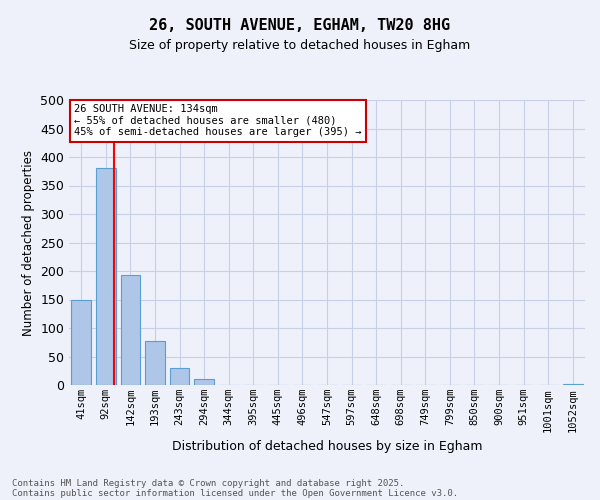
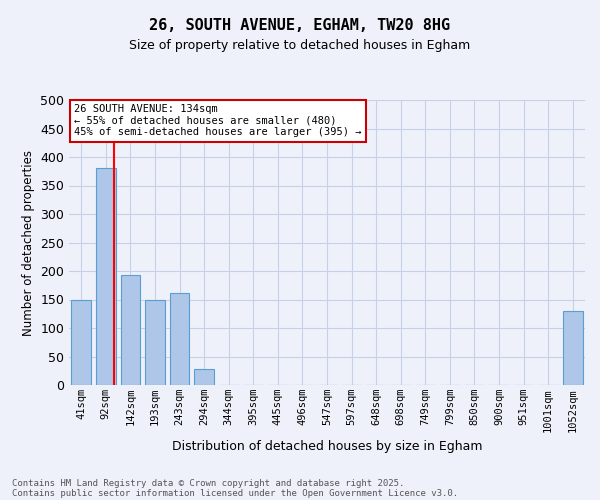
193sqm: 78 -> 150
243sqm: 30 -> 162
294sqm: 10 -> 28
1052sqm: 2 -> 130
